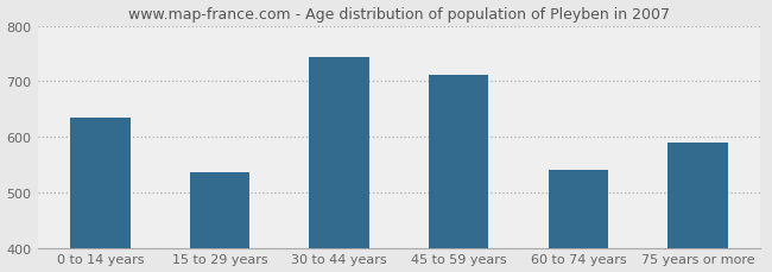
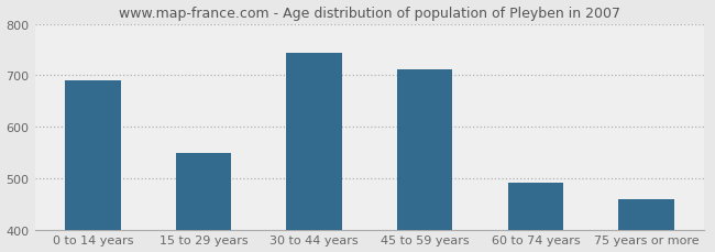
0 to 14 years: 635 -> 690
15 to 29 years: 535 -> 548
60 to 74 years: 540 -> 492
75 years or more: 590 -> 460
